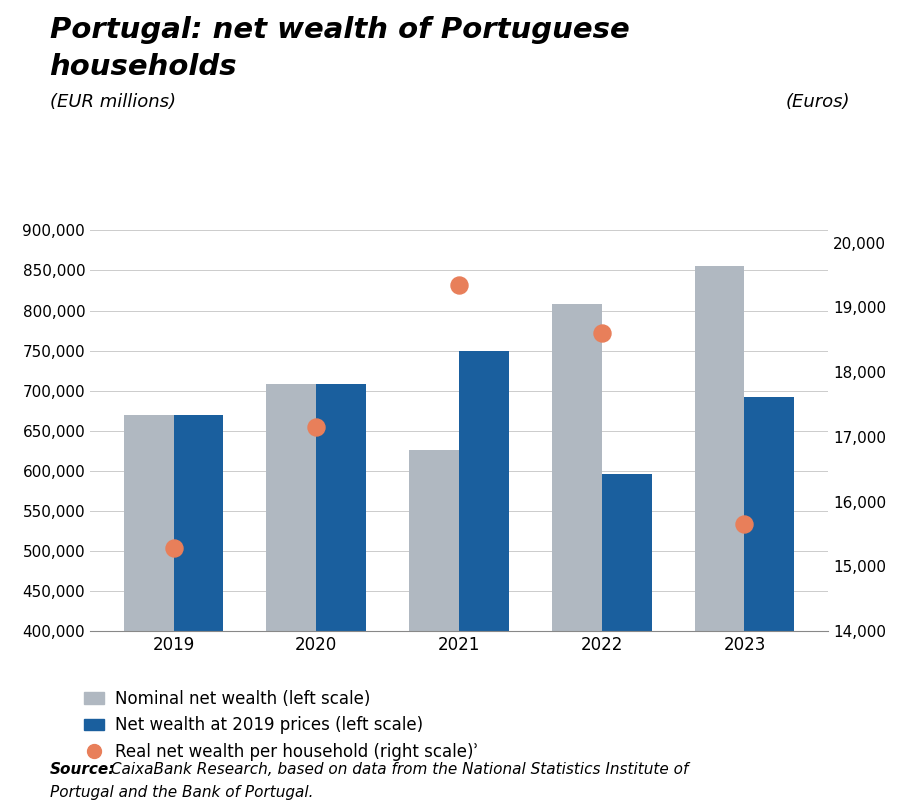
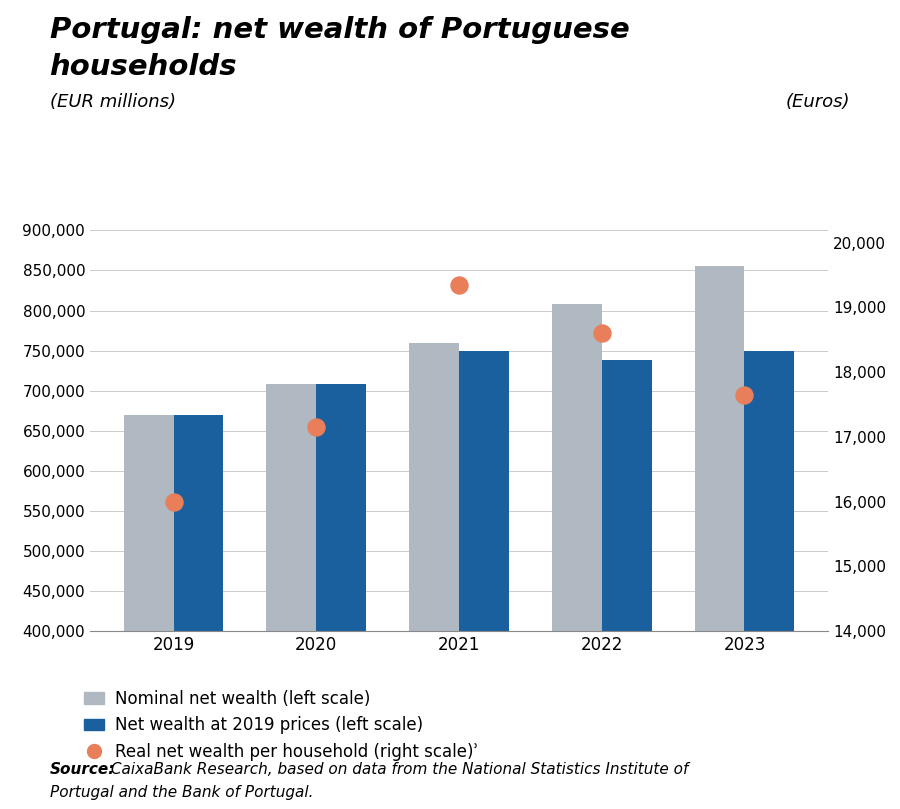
Real net wealth per household (right scale)ʾ/2019: 15,280 -> 16,000
Nominal net wealth (left scale)/2021: 626,000 -> 760,000
Net wealth at 2019 prices (left scale)/2022: 596,000 -> 738,000
Real net wealth per household (right scale)ʾ/2023: 15,660 -> 17,650
Net wealth at 2019 prices (left scale)/2023: 692,000 -> 750,000
